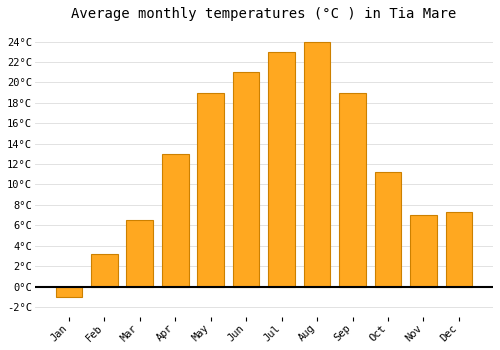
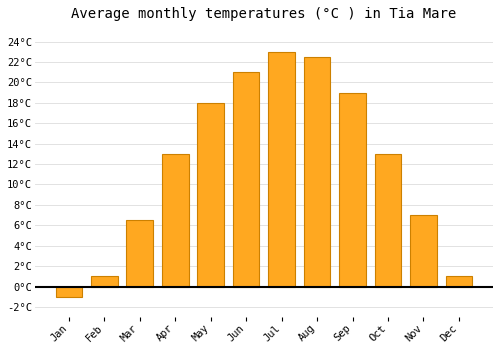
Feb: 3.2°C -> 1.0°C
May: 19.0°C -> 18.0°C
Aug: 24.0°C -> 22.5°C
Oct: 11.2°C -> 13.0°C
Dec: 7.3°C -> 1.0°C
